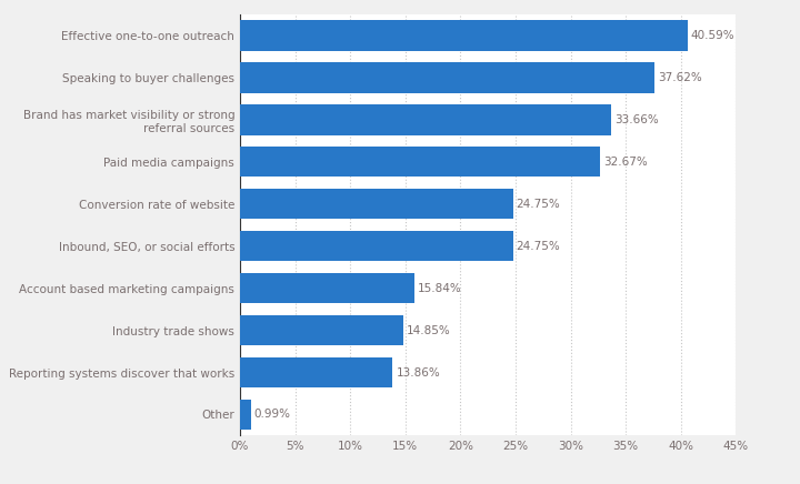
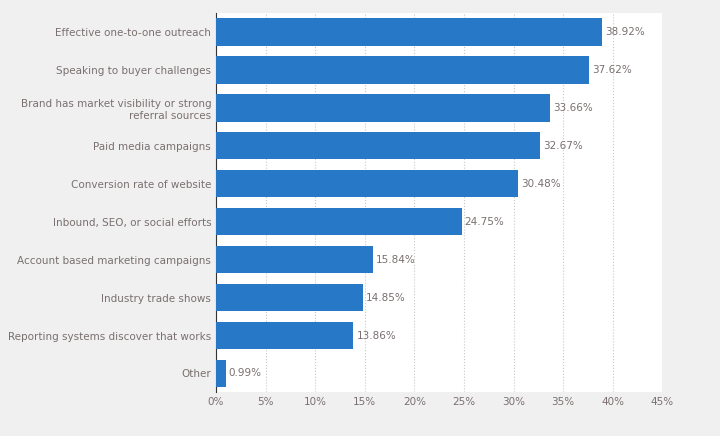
Effective one-to-one outreach: 40.59% -> 38.92%
Conversion rate of website: 24.75% -> 30.48%
